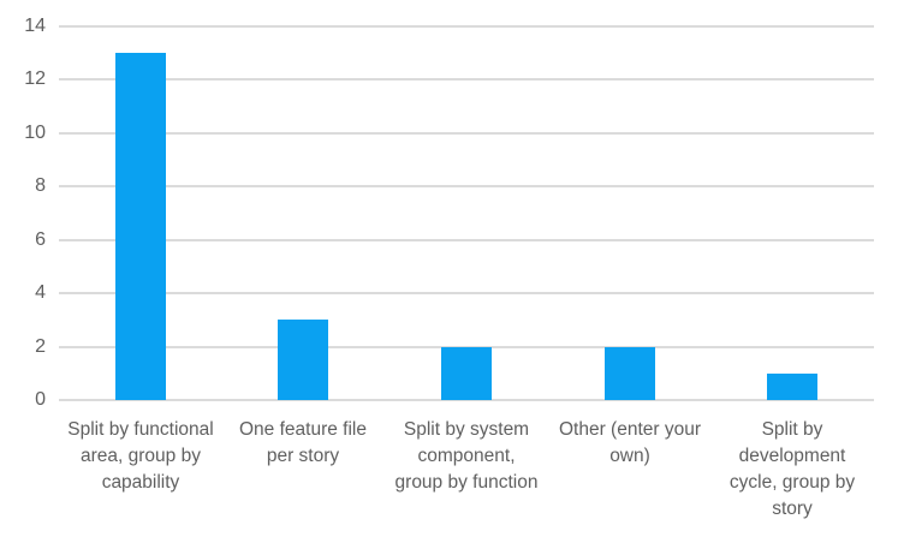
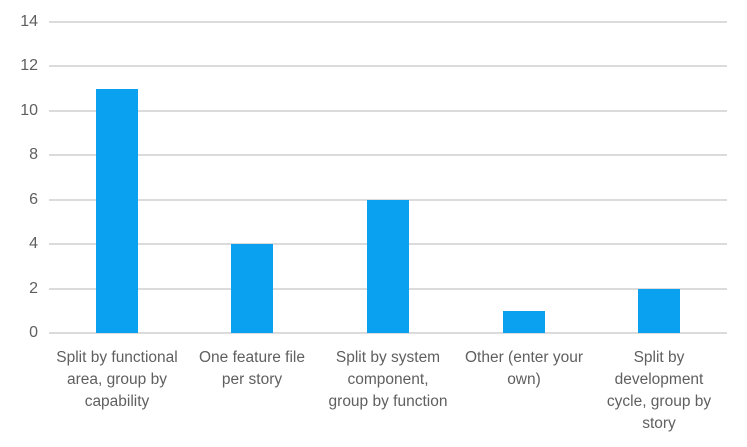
Split by functional area, group by capability: 13 -> 11
One feature file per story: 3 -> 4
Split by system component, group by function: 2 -> 6
Other (enter your own): 2 -> 1
Split by development cycle, group by story: 1 -> 2
